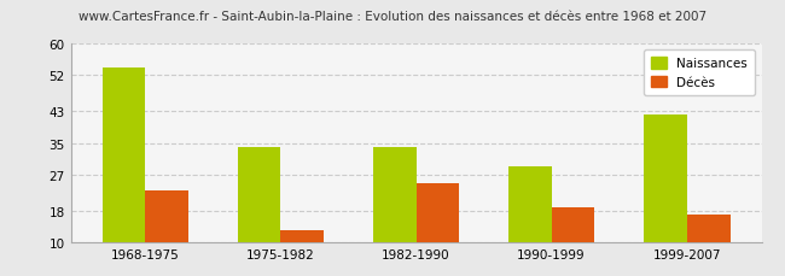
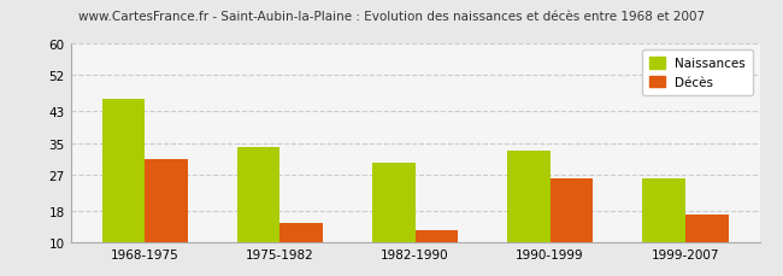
Naissances/1968-1975: 54 -> 46
Décès/1968-1975: 23 -> 31
Décès/1975-1982: 13 -> 15
Naissances/1982-1990: 34 -> 30
Décès/1982-1990: 25 -> 13
Naissances/1990-1999: 29 -> 33
Décès/1990-1999: 19 -> 26
Naissances/1999-2007: 42 -> 26
